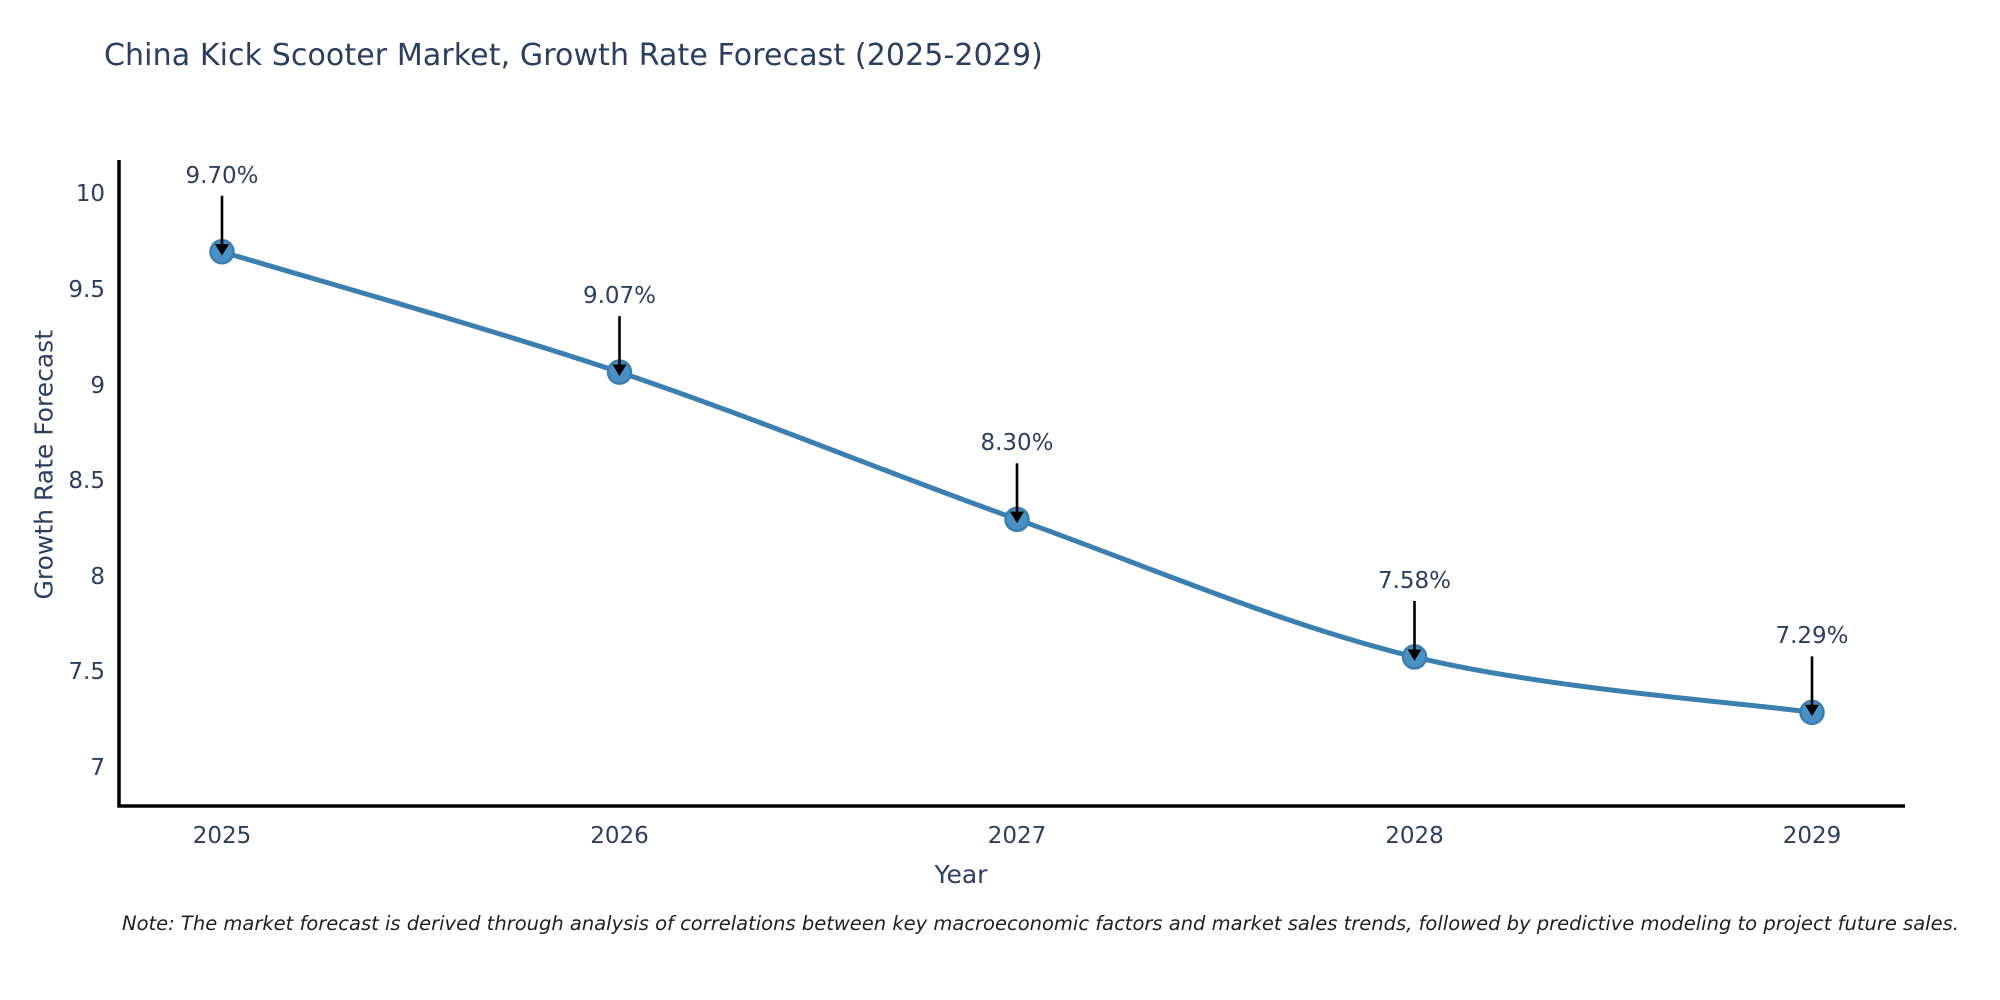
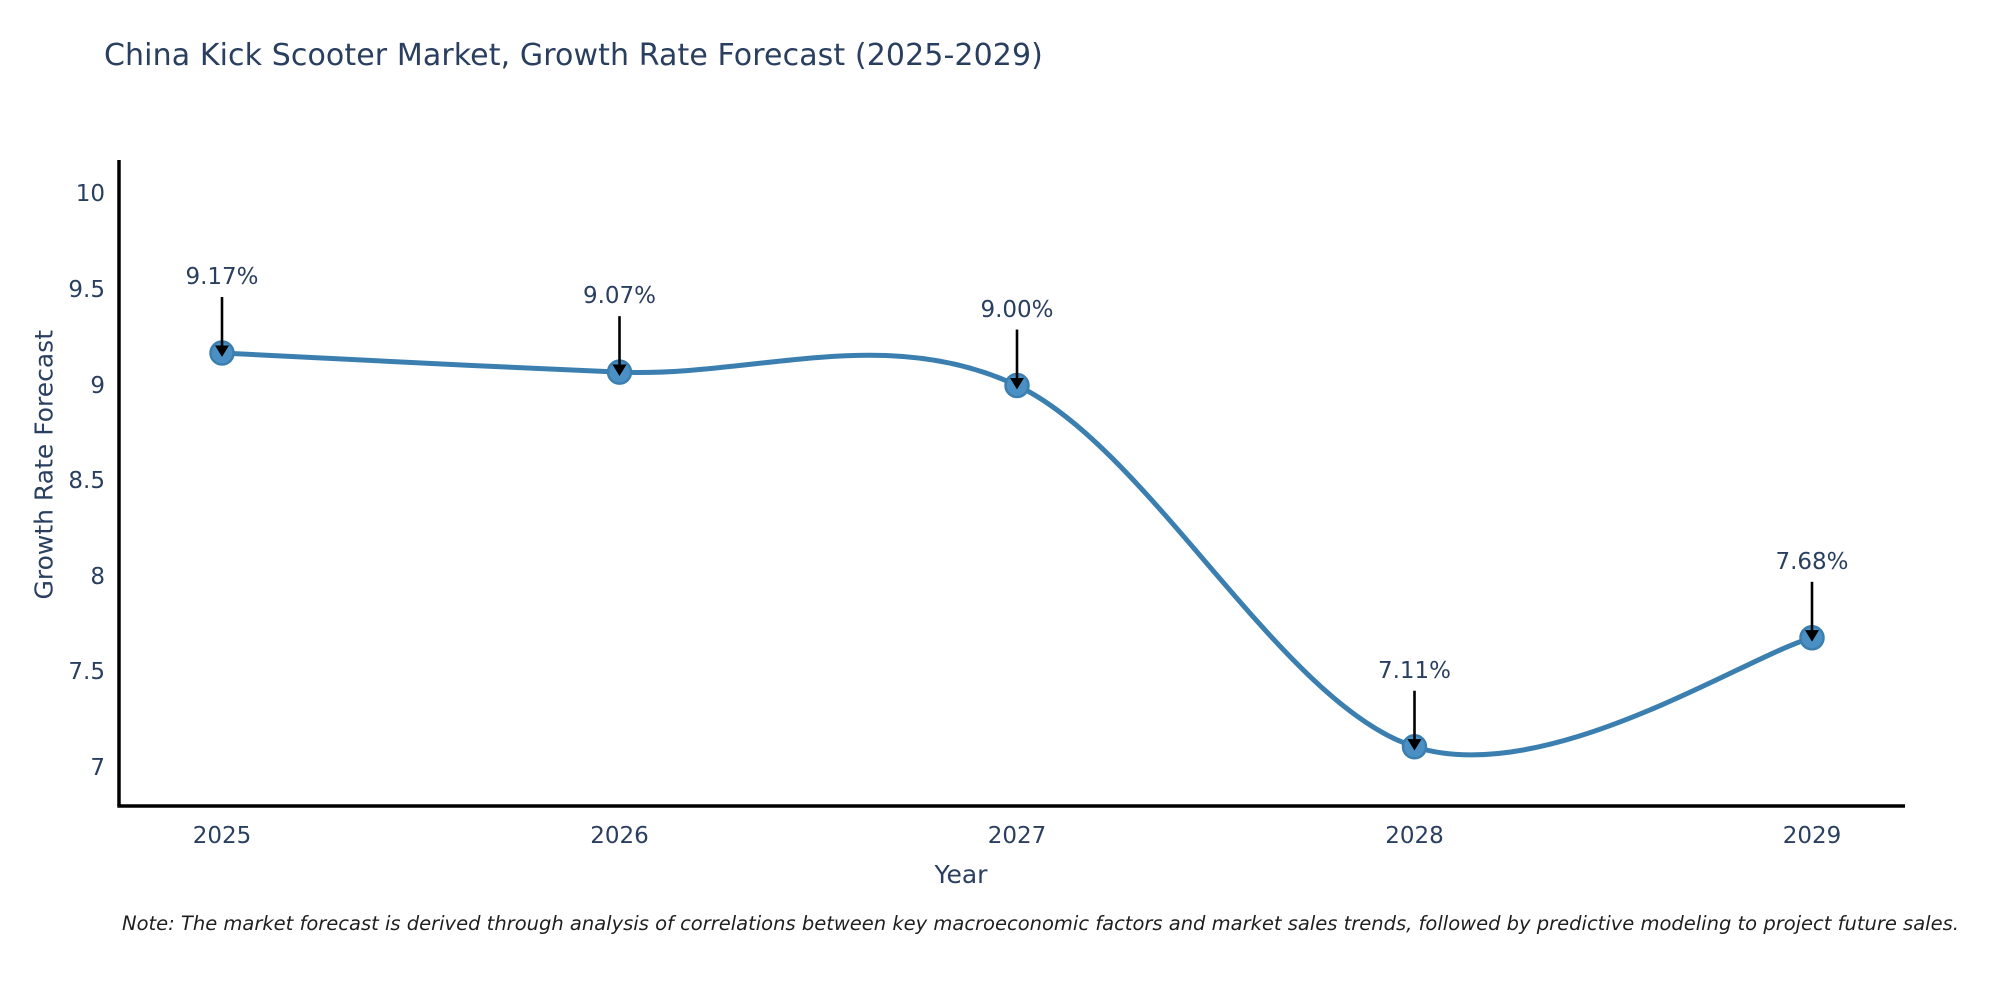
2025: 9.70% -> 9.17%
2027: 8.30% -> 9.00%
2028: 7.58% -> 7.11%
2029: 7.29% -> 7.68%
